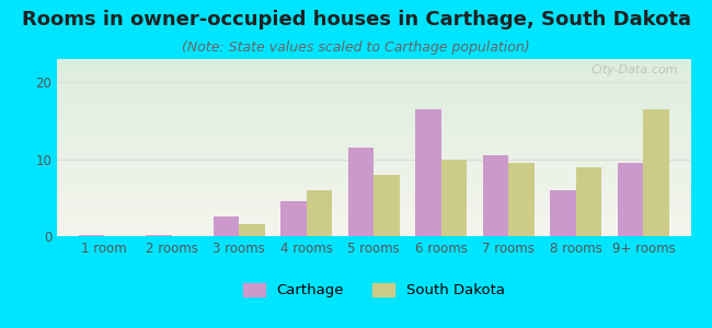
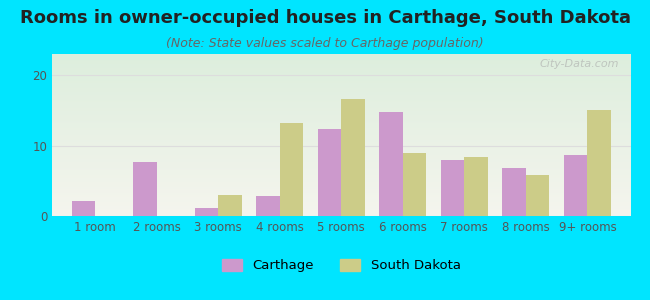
Carthage/1 room: 0.2 -> 2.2
Carthage/2 rooms: 0.2 -> 7.6
Carthage/3 rooms: 2.5 -> 1.2
South Dakota/3 rooms: 1.5 -> 3.0
Carthage/4 rooms: 4.5 -> 2.8
South Dakota/4 rooms: 6.0 -> 13.2
Carthage/5 rooms: 11.5 -> 12.4
South Dakota/5 rooms: 8.0 -> 16.6
Carthage/6 rooms: 16.5 -> 14.8
South Dakota/6 rooms: 10.0 -> 9.0
Carthage/7 rooms: 10.5 -> 8.0
South Dakota/7 rooms: 9.5 -> 8.4
Carthage/8 rooms: 6.0 -> 6.8
South Dakota/8 rooms: 9.0 -> 5.8
Carthage/9+ rooms: 9.5 -> 8.6
South Dakota/9+ rooms: 16.5 -> 15.0
